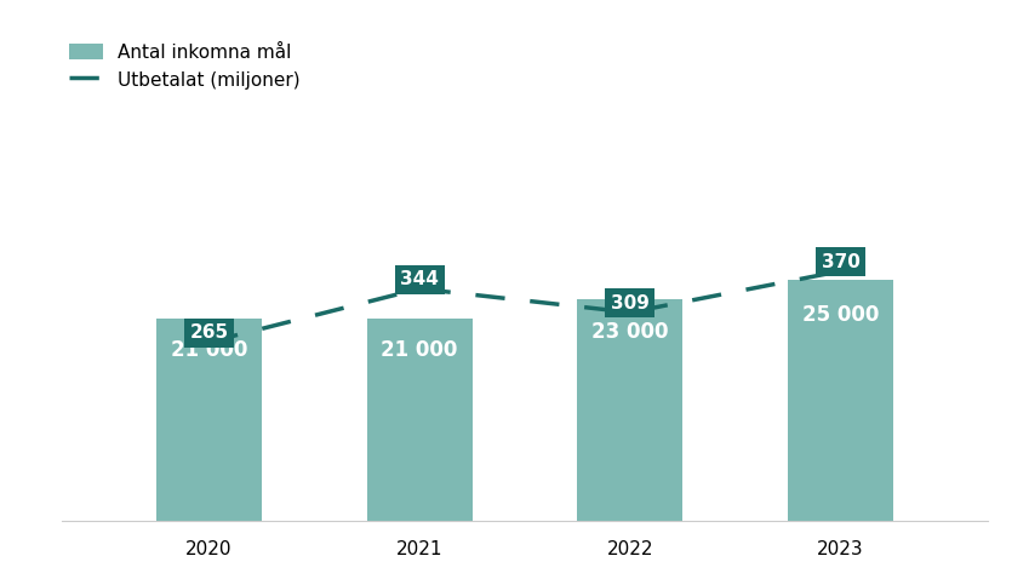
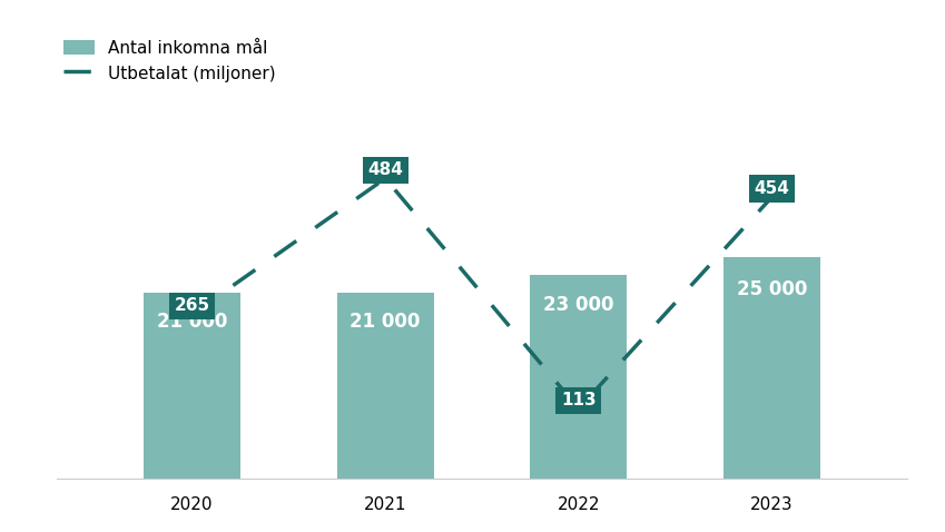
Utbetalat (miljoner)/2021: 344 -> 484
Utbetalat (miljoner)/2022: 309 -> 113
Utbetalat (miljoner)/2023: 370 -> 454
